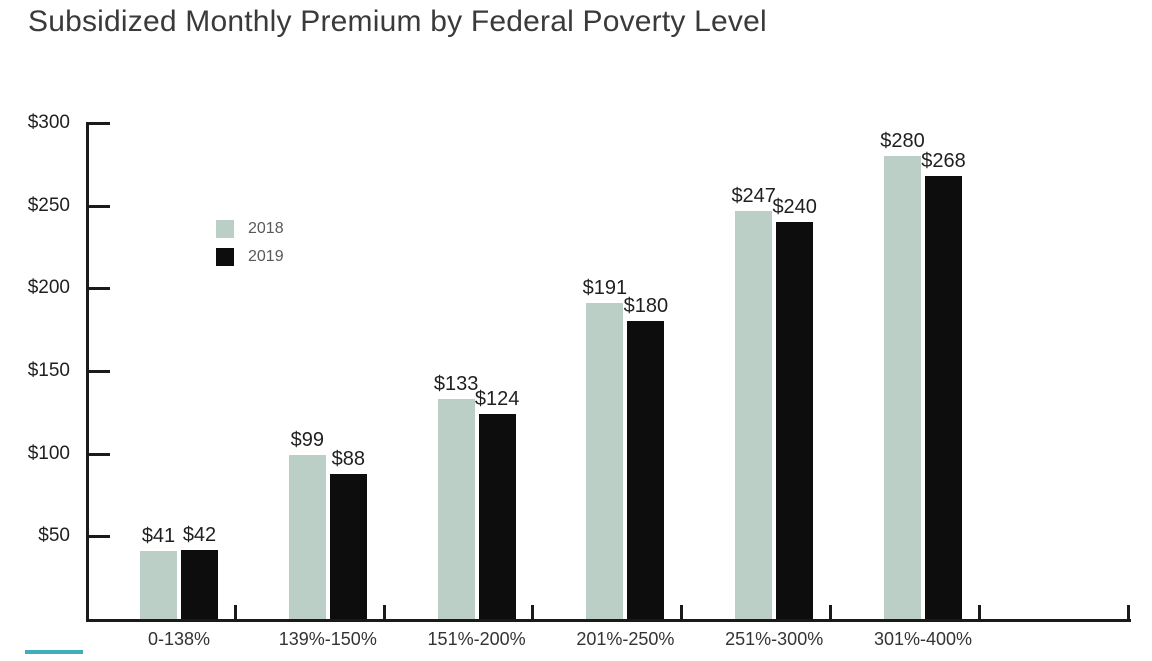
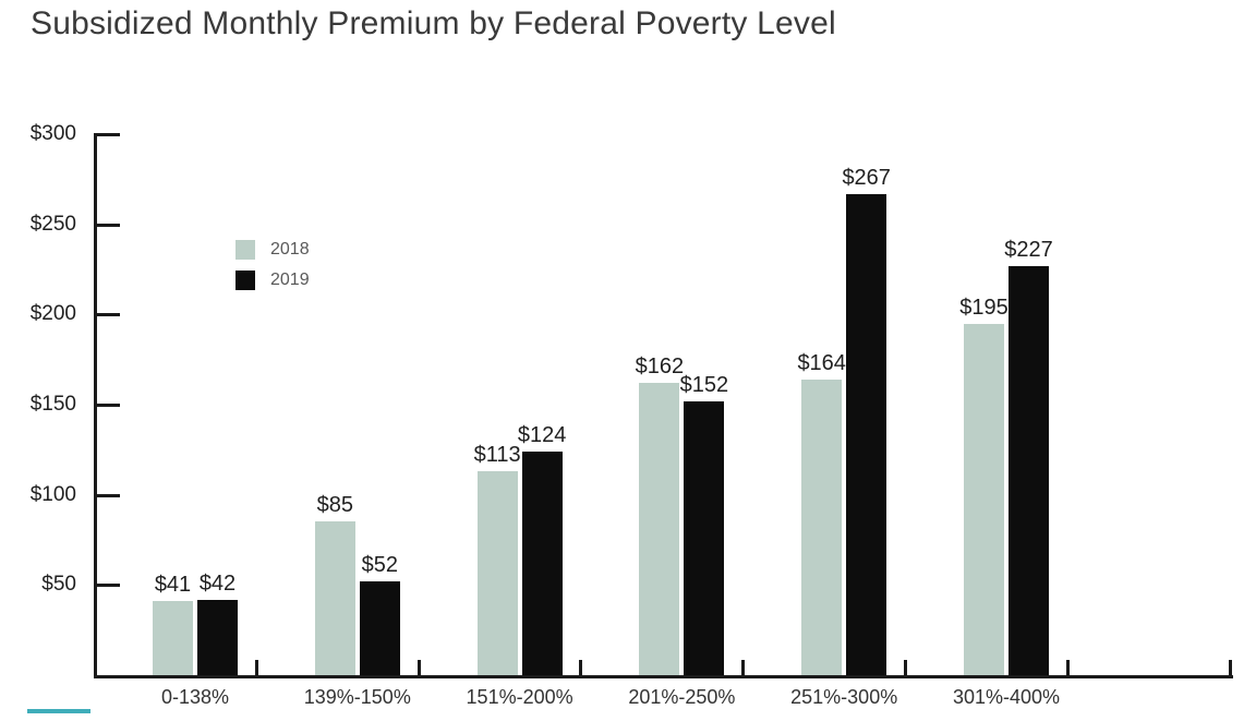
2018/139%-150%: $99 -> $85
2019/139%-150%: $88 -> $52
2018/151%-200%: $133 -> $113
2018/201%-250%: $191 -> $162
2019/201%-250%: $180 -> $152
2018/251%-300%: $247 -> $164
2019/251%-300%: $240 -> $267
2018/301%-400%: $280 -> $195
2019/301%-400%: $268 -> $227
